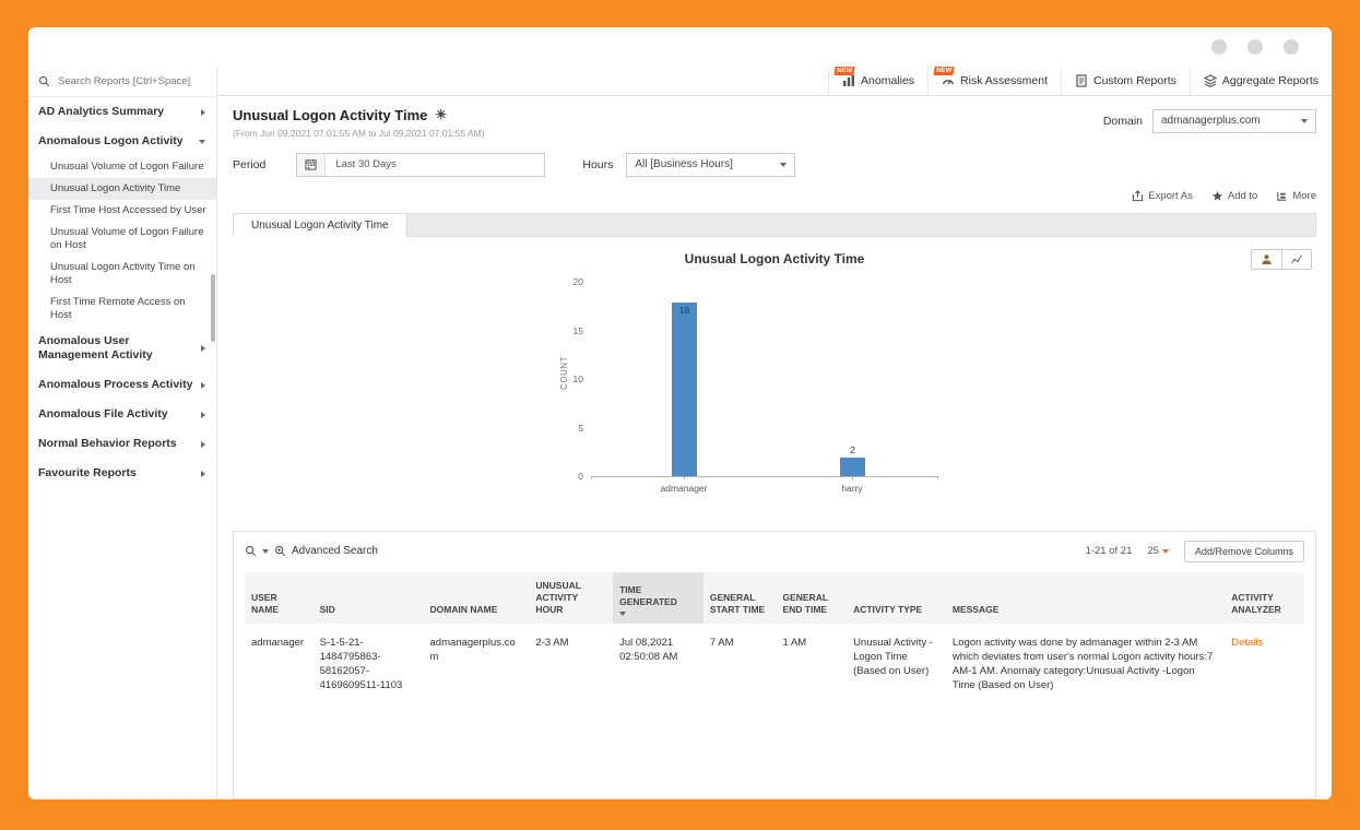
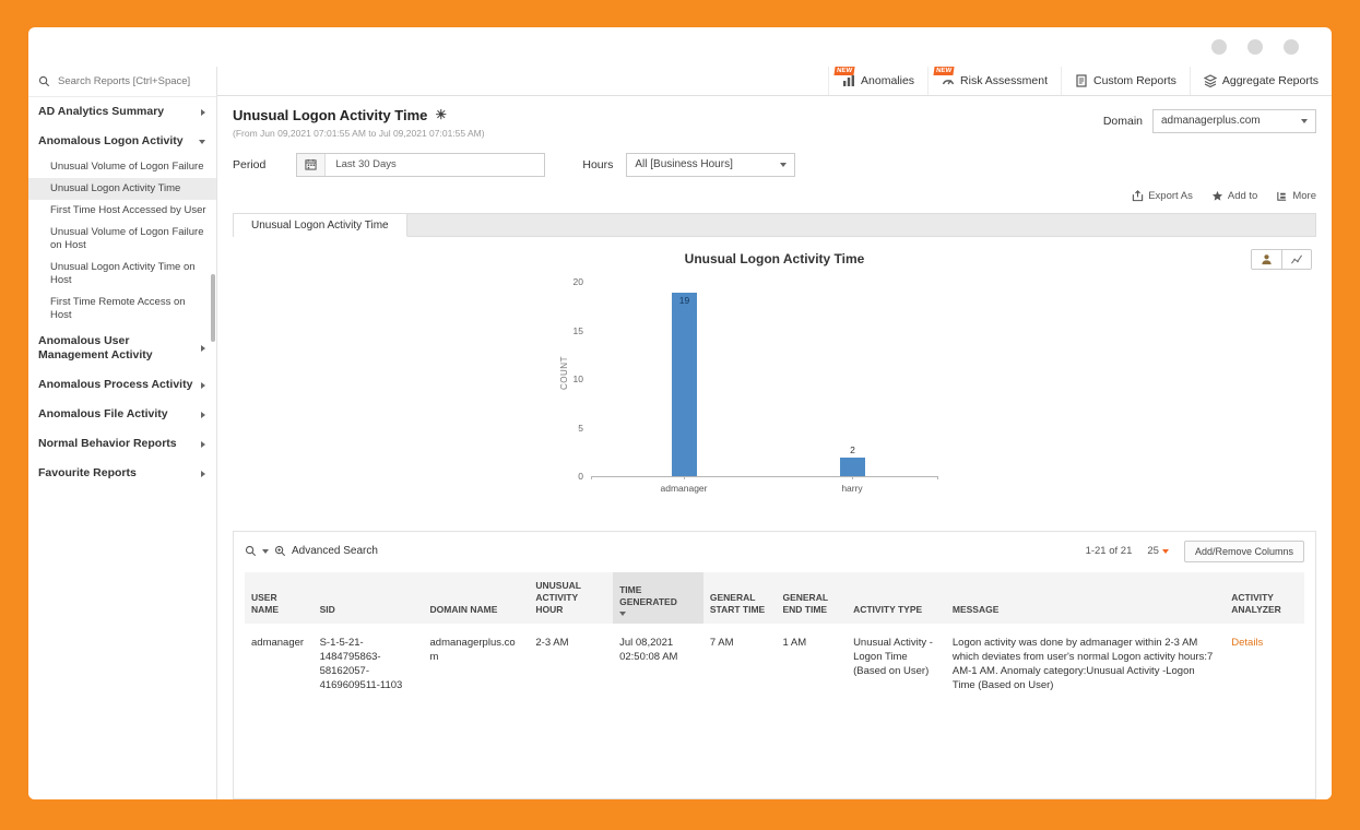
admanager: 18 -> 19
